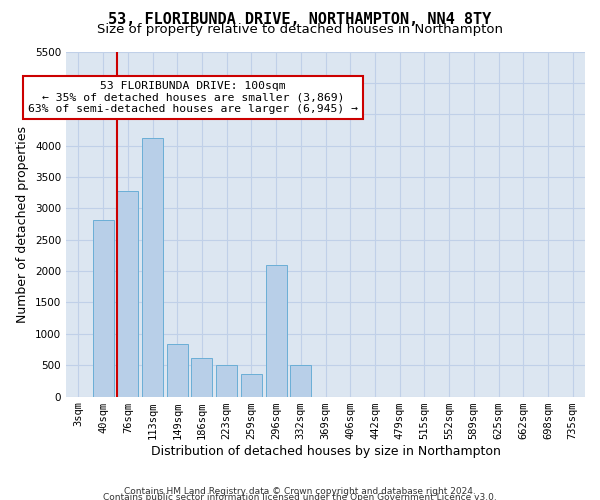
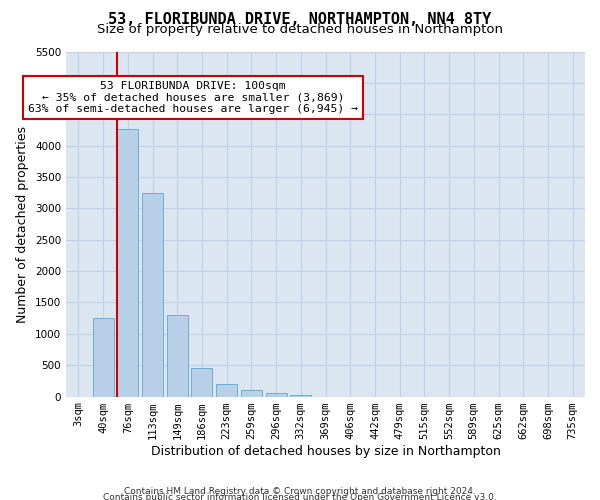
40sqm: 2820 -> 1250
76sqm: 3280 -> 4270
113sqm: 4120 -> 3250
149sqm: 840 -> 1300
186sqm: 620 -> 450
223sqm: 500 -> 200
259sqm: 360 -> 100
296sqm: 2100 -> 60
332sqm: 500 -> 30
